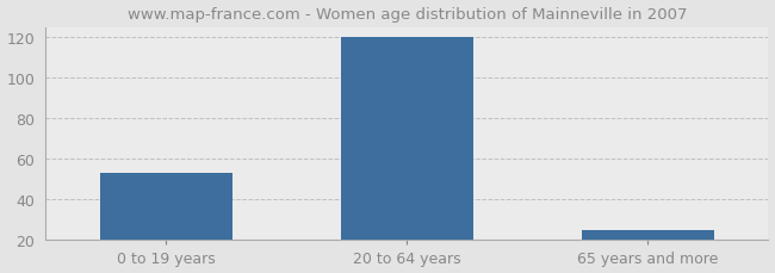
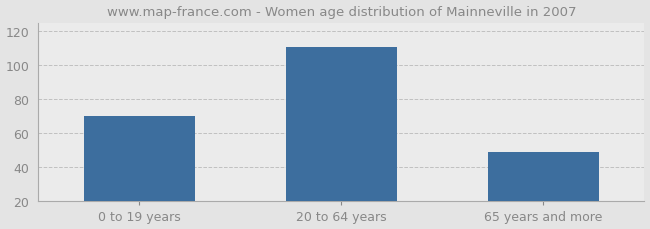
0 to 19 years: 53 -> 70
20 to 64 years: 120 -> 111
65 years and more: 25 -> 49
